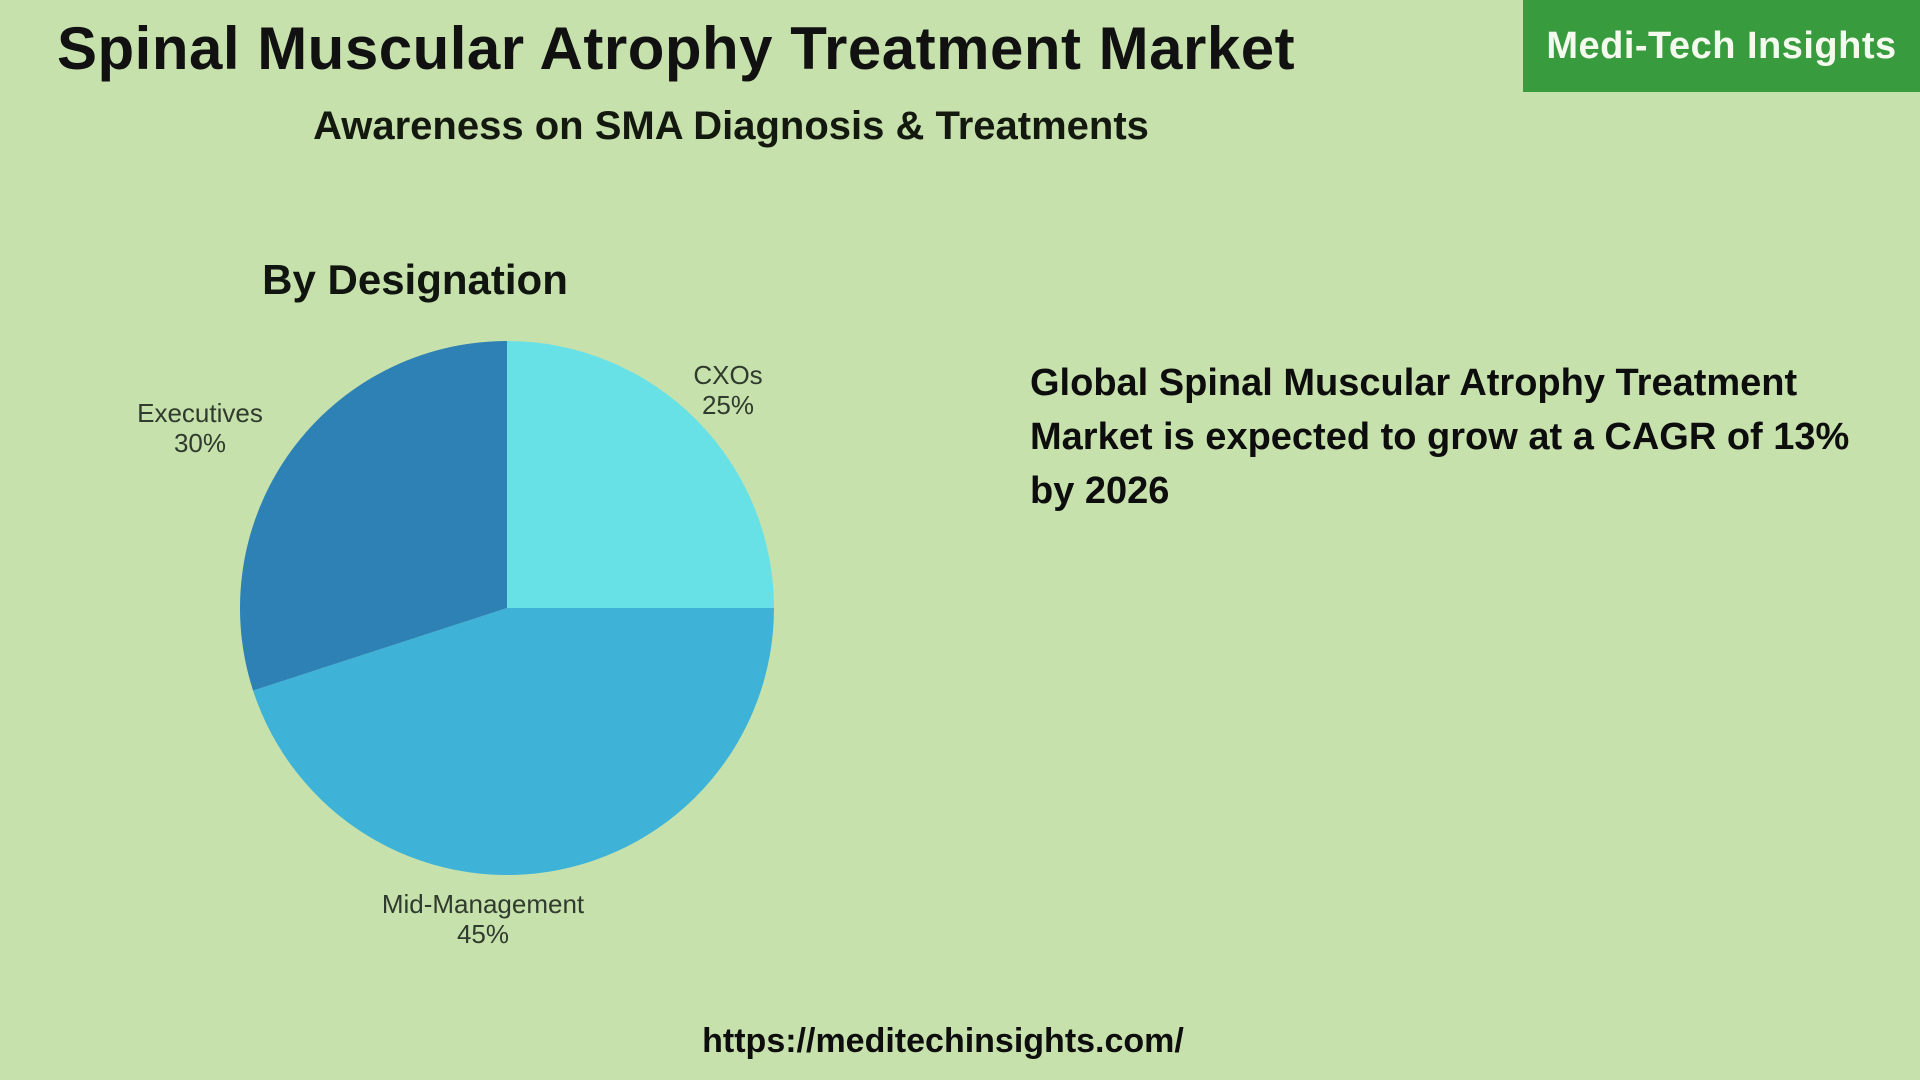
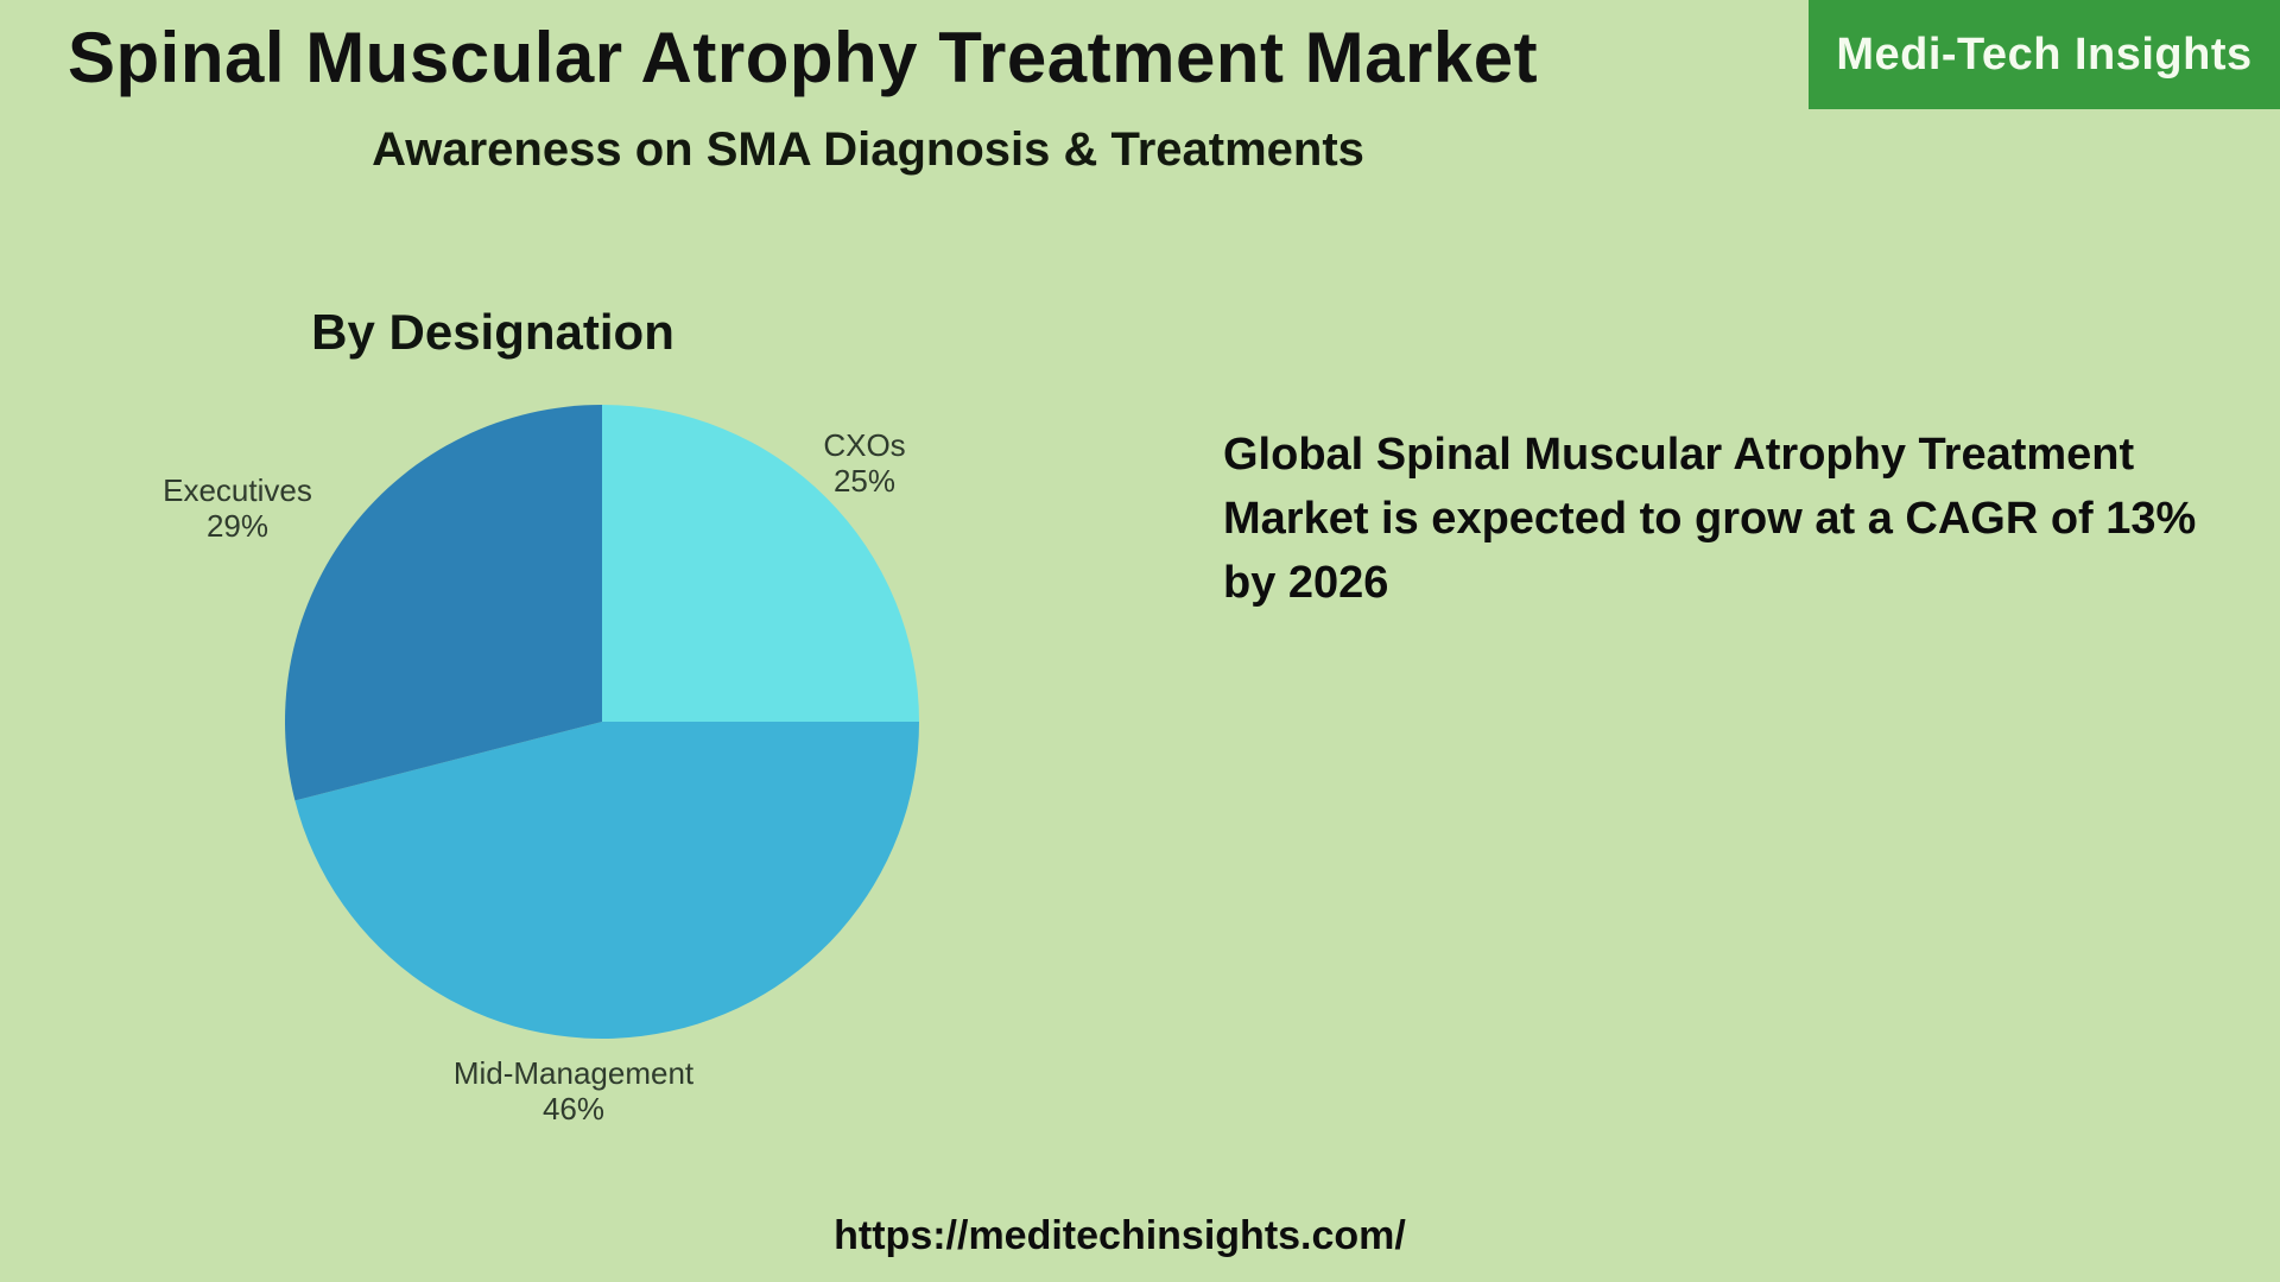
Mid-Management: 45% -> 46%
Executives: 30% -> 29%
